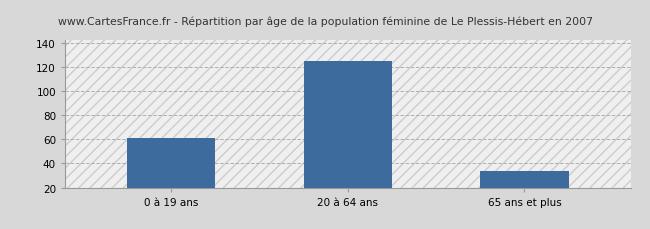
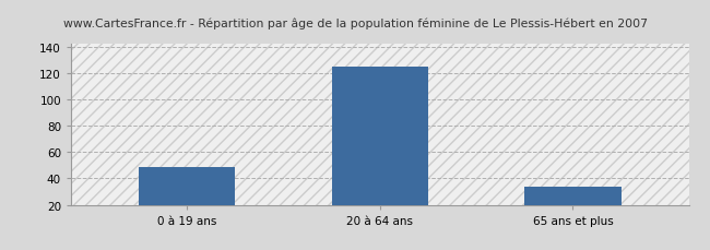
0 à 19 ans: 61 -> 49
